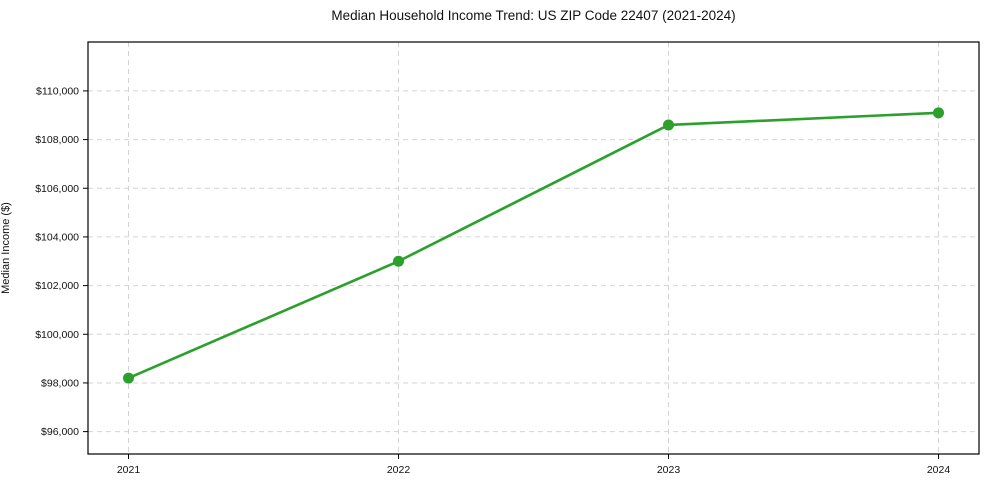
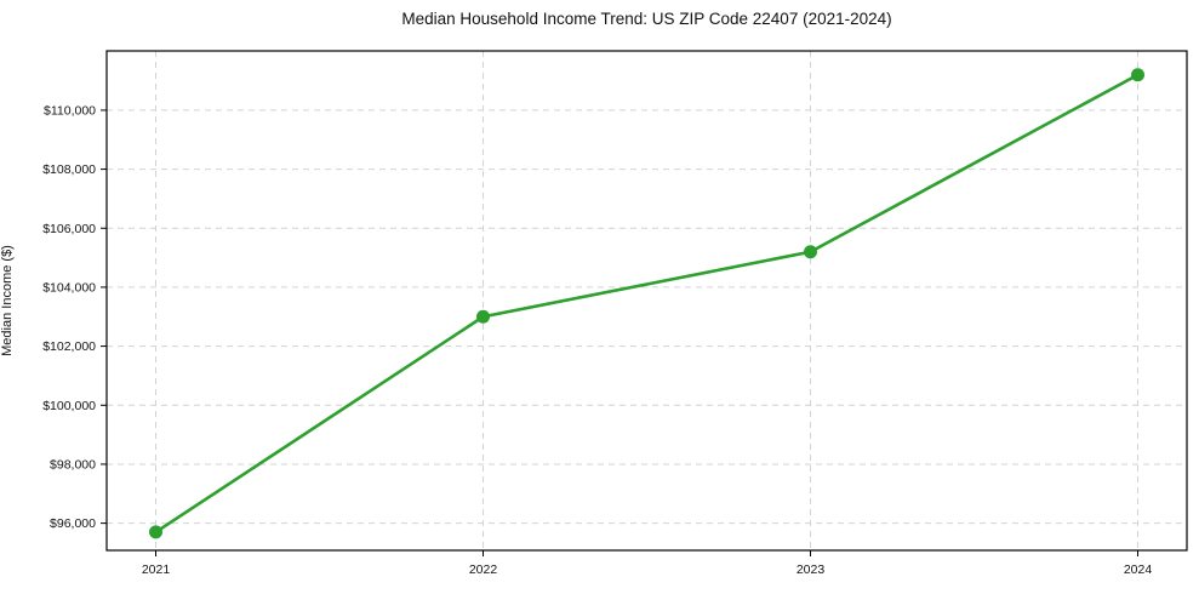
2021: $98200 -> $95700
2023: $108600 -> $105200
2024: $109100 -> $111200
